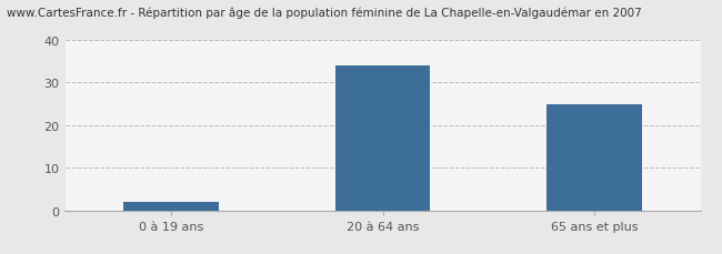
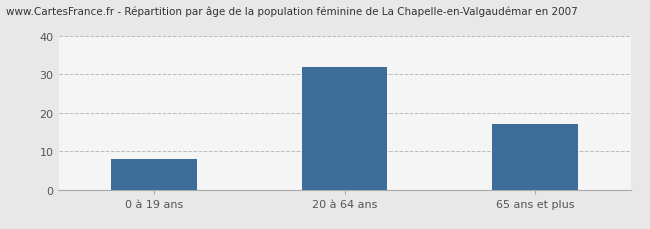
0 à 19 ans: 2 -> 8
20 à 64 ans: 34 -> 32
65 ans et plus: 25 -> 17
